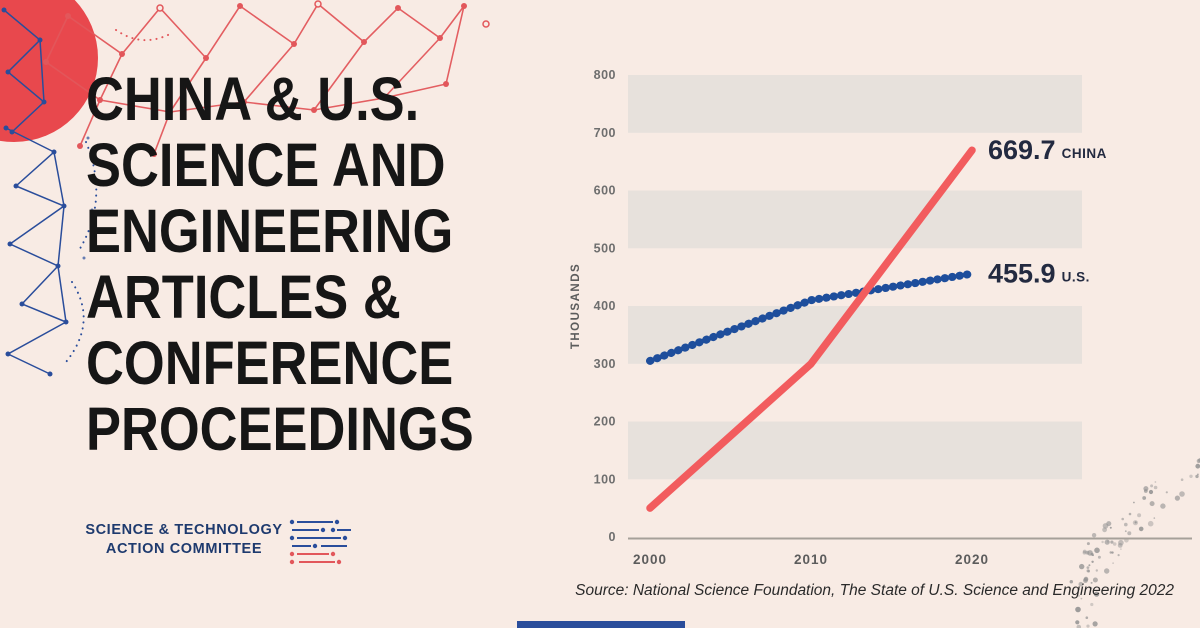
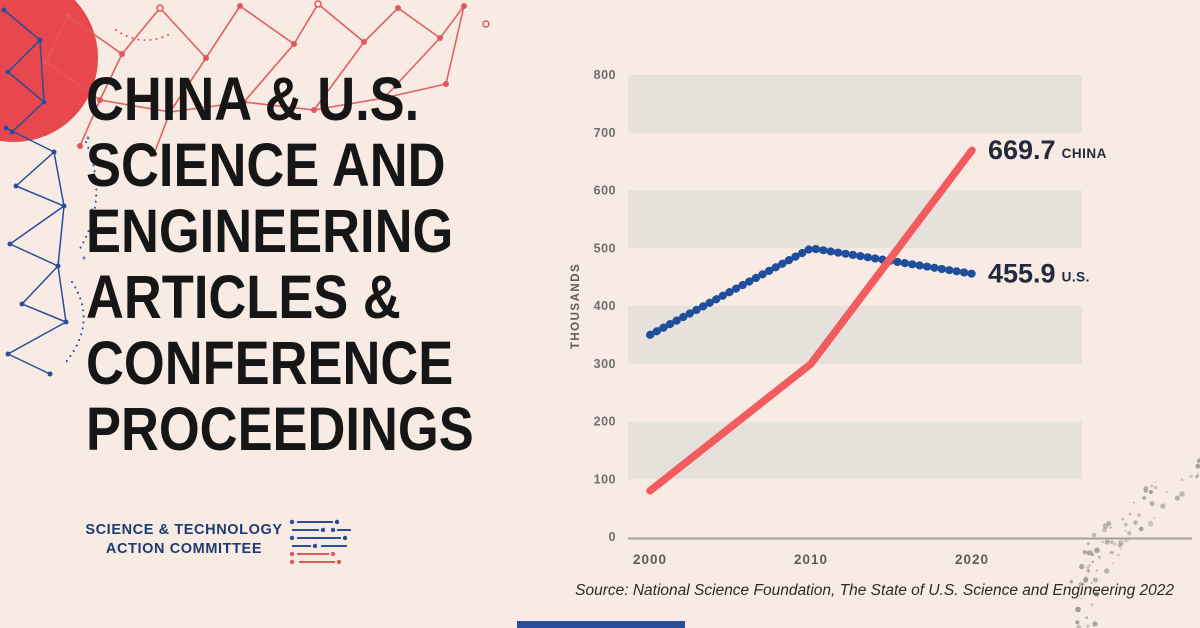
CHINA/2000: 50 -> 80
U.S./2000: 300 -> 350
U.S./2010: 410 -> 500
